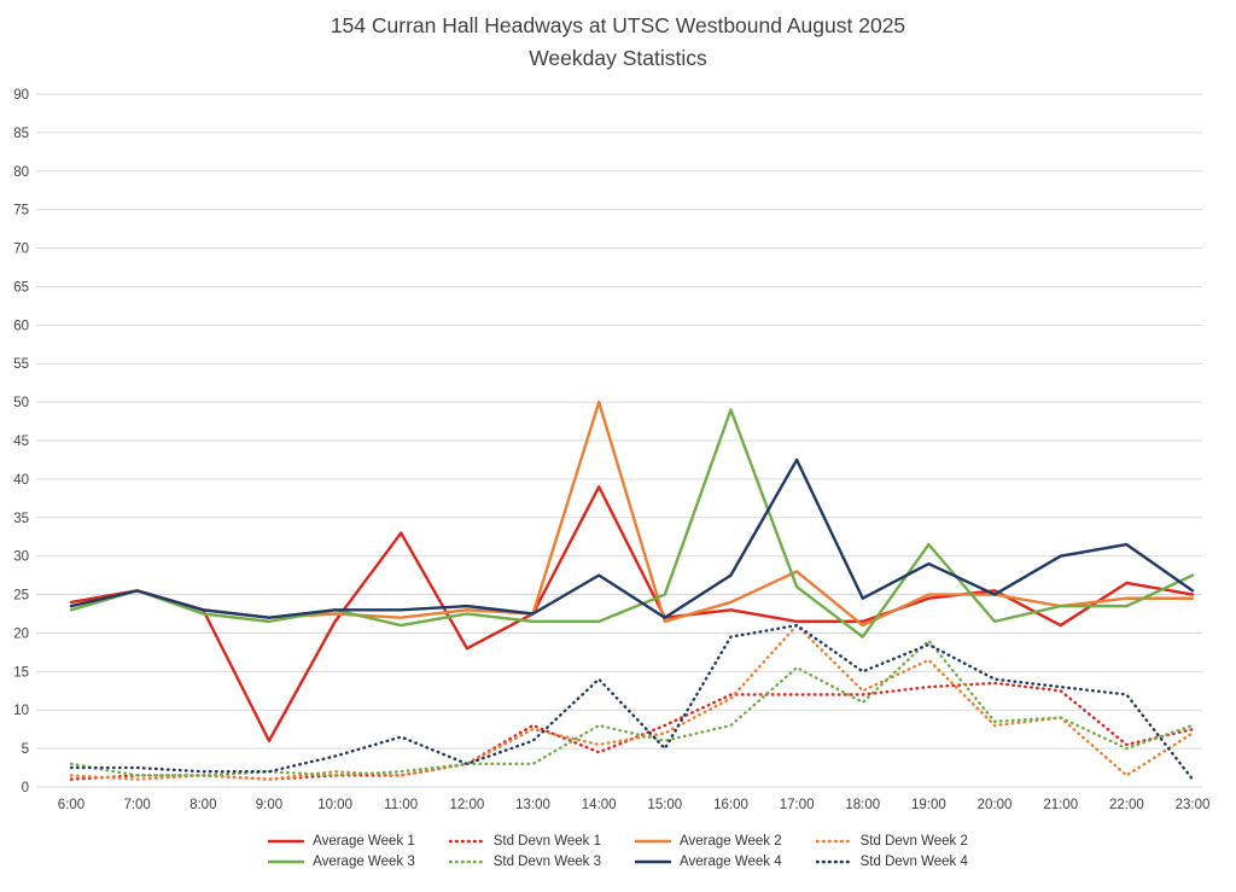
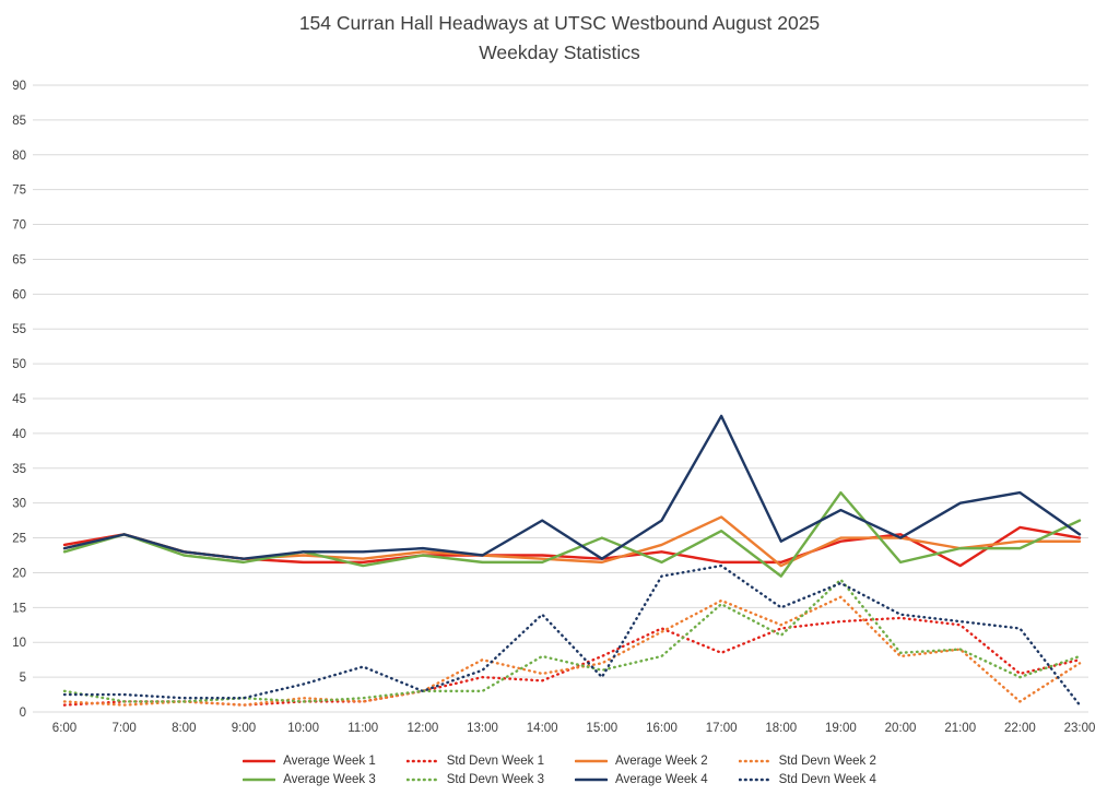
Average Week 1/9:00: 6 -> 22
Average Week 1/11:00: 33 -> 22
Average Week 1/12:00: 18 -> 22
Std Devn Week 1/13:00: 8 -> 5
Average Week 1/14:00: 39 -> 22
Average Week 2/14:00: 50 -> 22
Average Week 3/16:00: 49 -> 22
Std Devn Week 1/17:00: 12 -> 8
Std Devn Week 2/17:00: 21 -> 16
